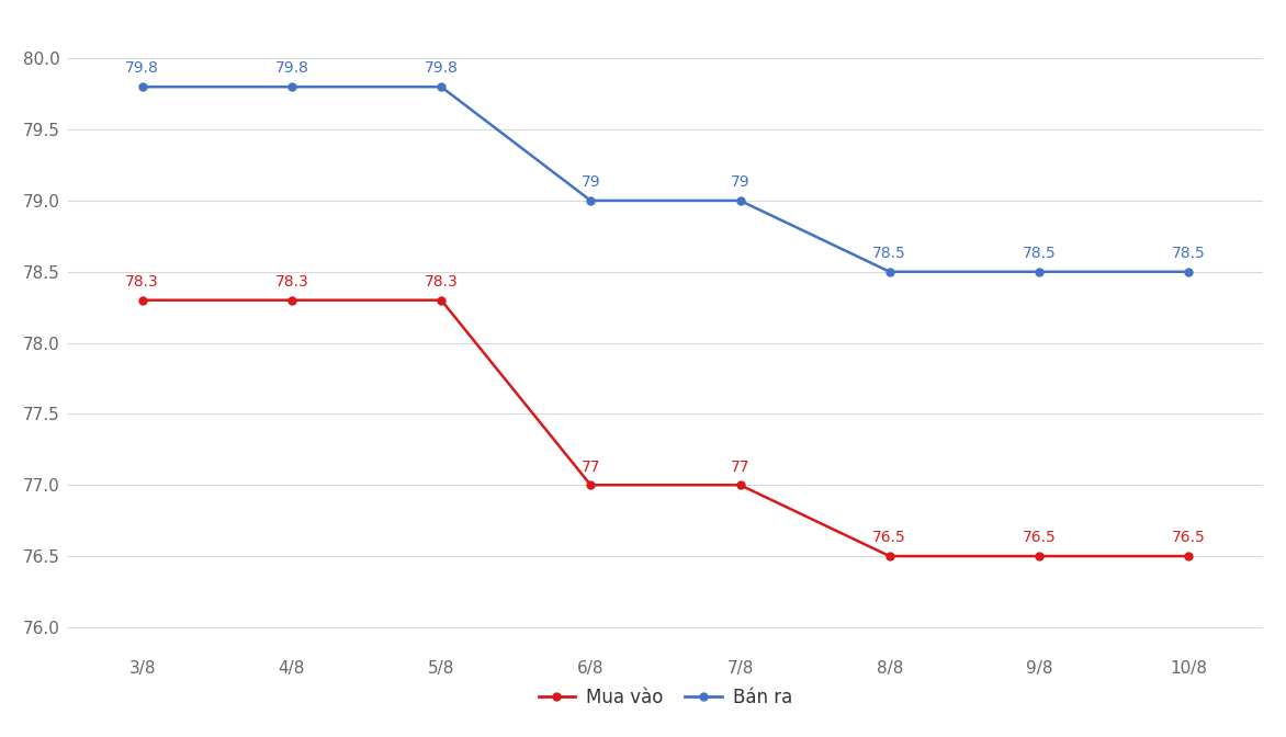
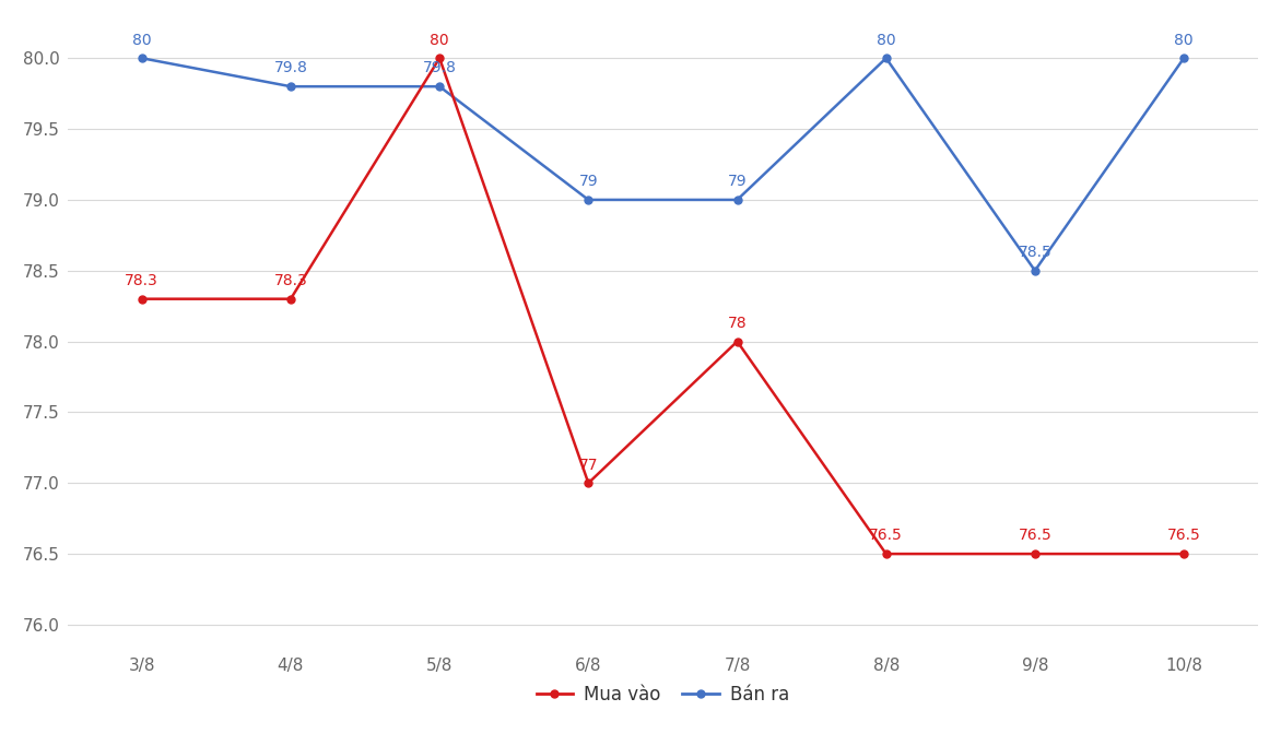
Bán ra/3/8: 79.8 -> 80
Mua vào/5/8: 78.3 -> 80
Mua vào/7/8: 77 -> 78
Bán ra/8/8: 78.5 -> 80
Bán ra/10/8: 78.5 -> 80
